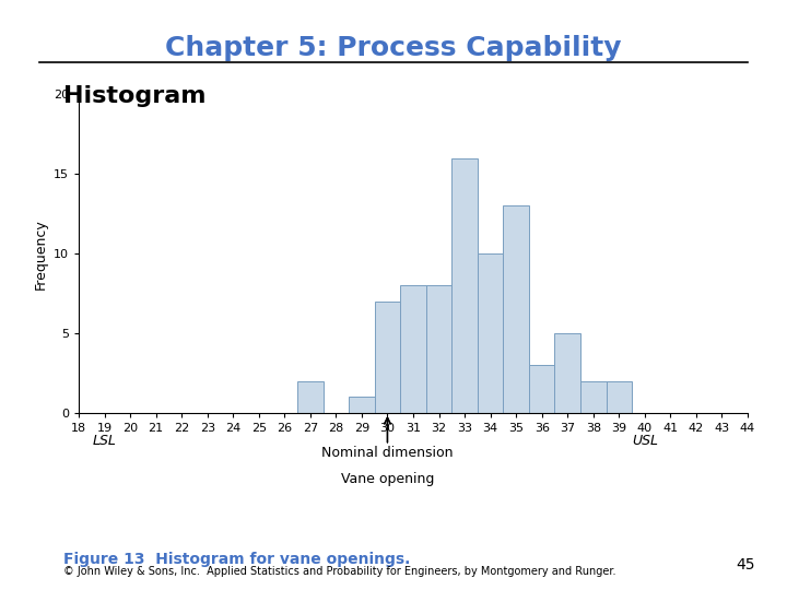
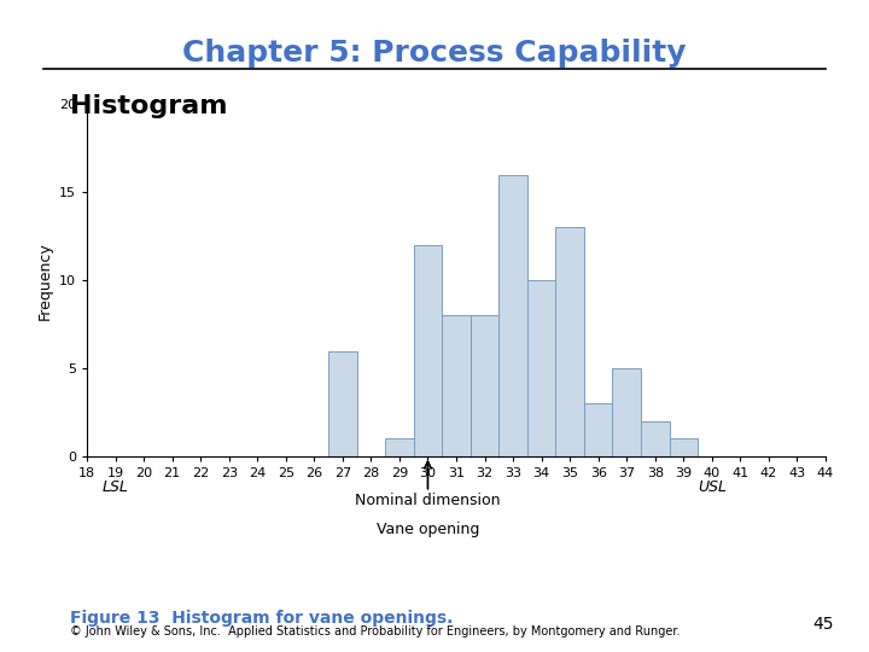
27: 2 -> 6
30: 7 -> 12
39: 2 -> 1
